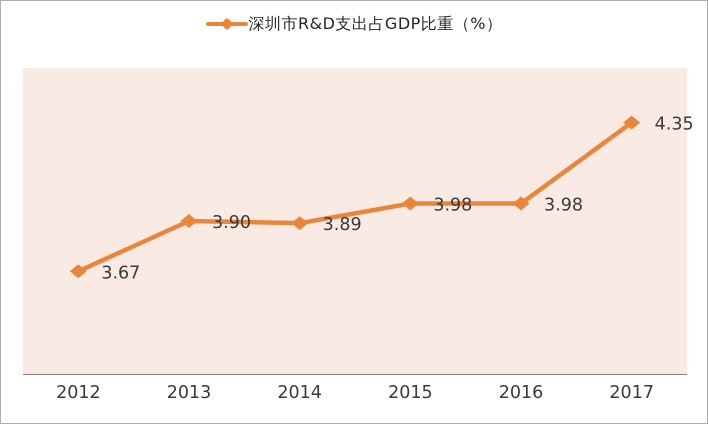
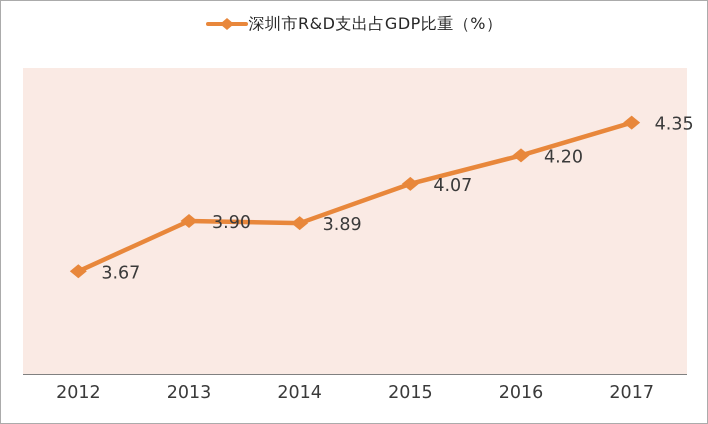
2015: 3.98 -> 4.07
2016: 3.98 -> 4.20
